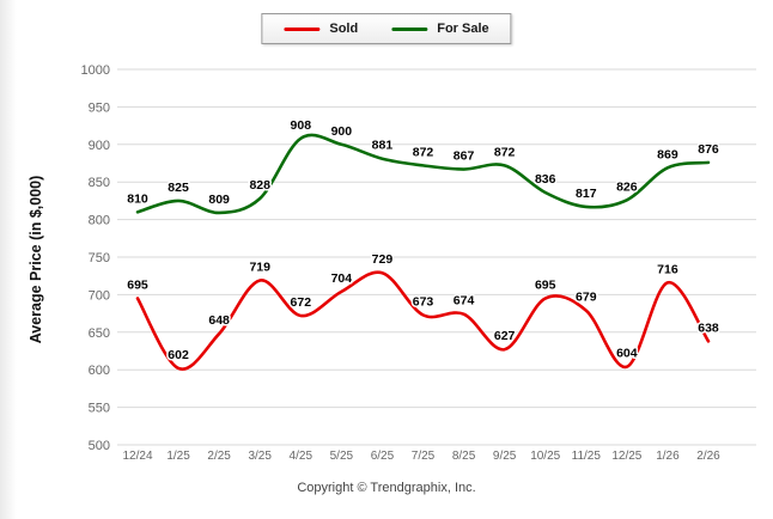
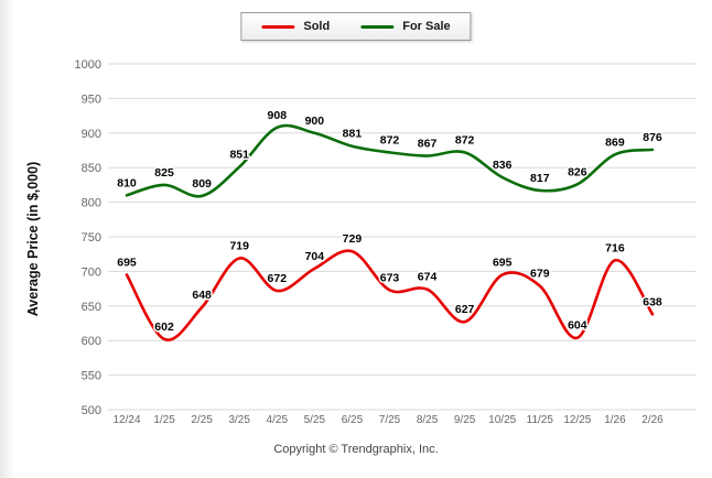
For Sale/3/25: 828 -> 851
